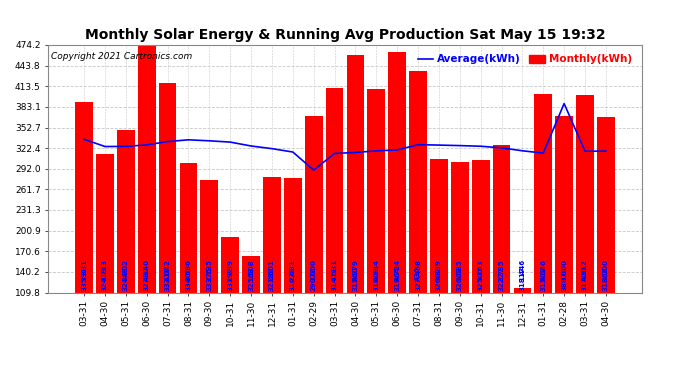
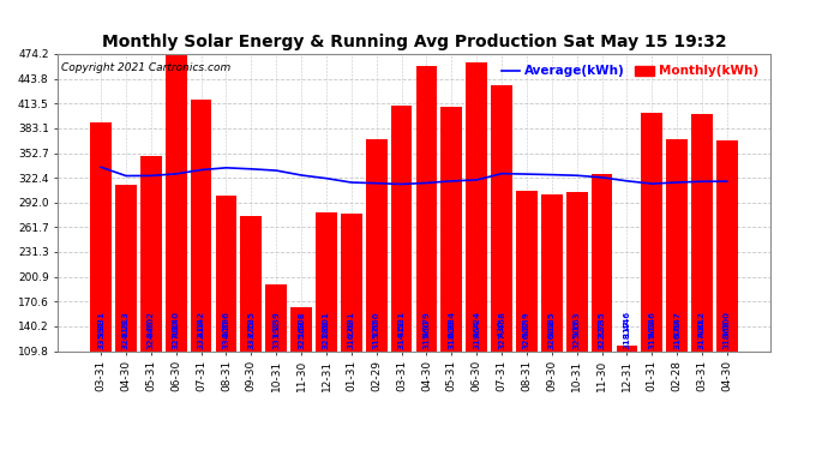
Average(kWh)/02-29: 290 -> 316
Average(kWh)/02-28: 388 -> 317
